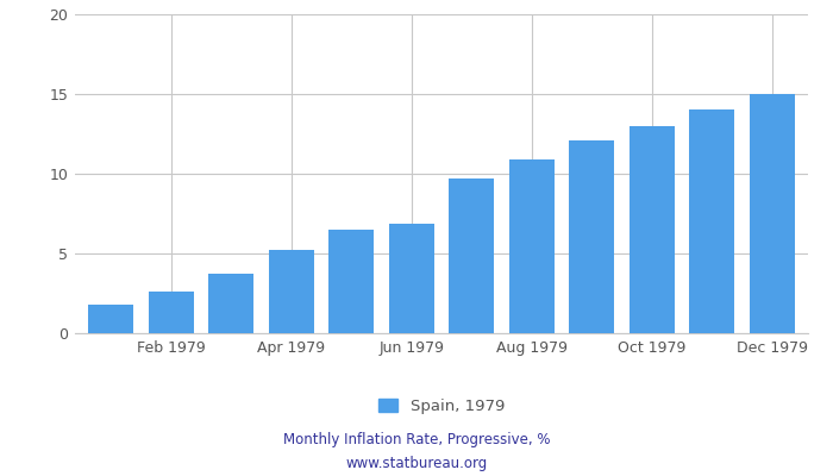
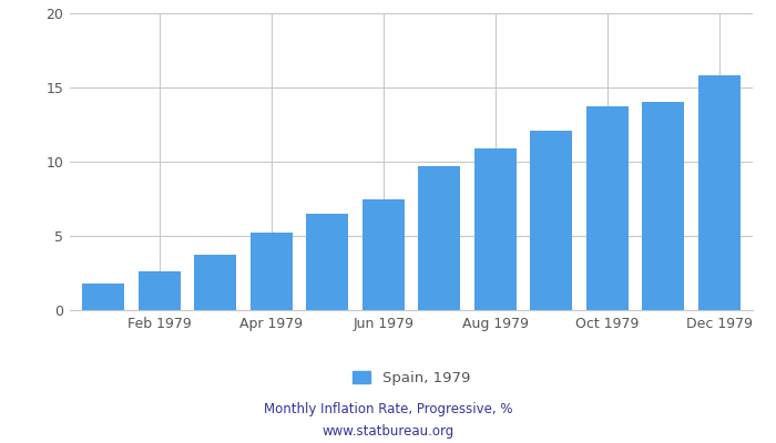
Jun 1979: 6.9 -> 7.5
Oct 1979: 13.0 -> 13.7
Dec 1979: 15.0 -> 15.8
